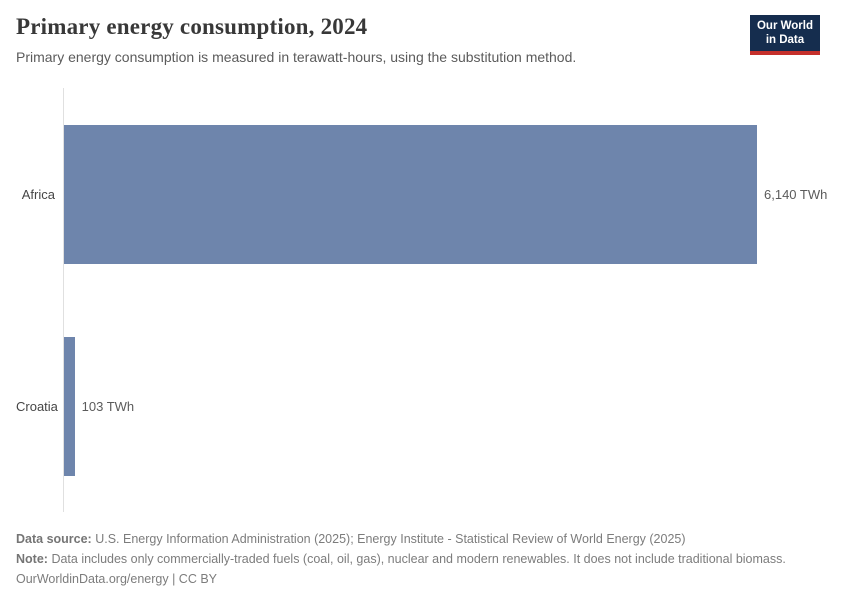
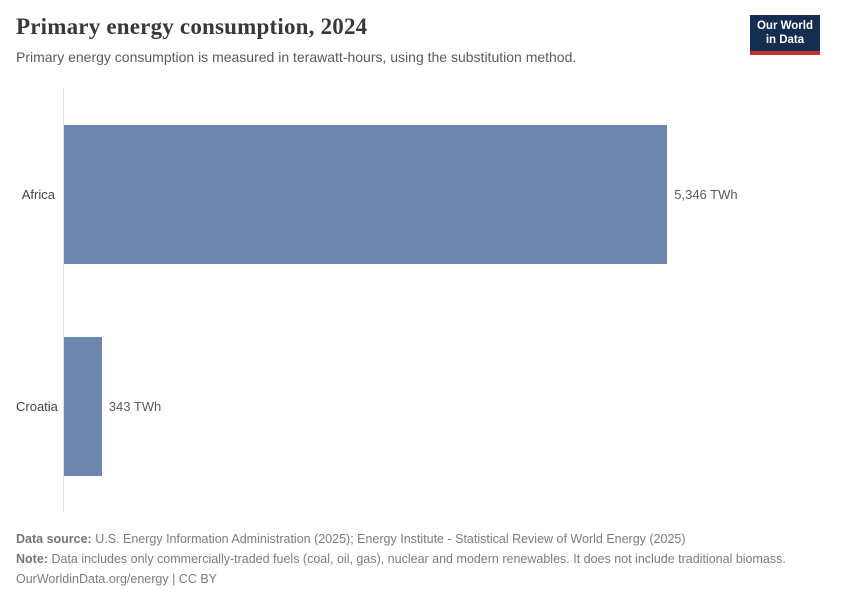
Africa: 6,140 -> 5,346
Croatia: 103 -> 343
